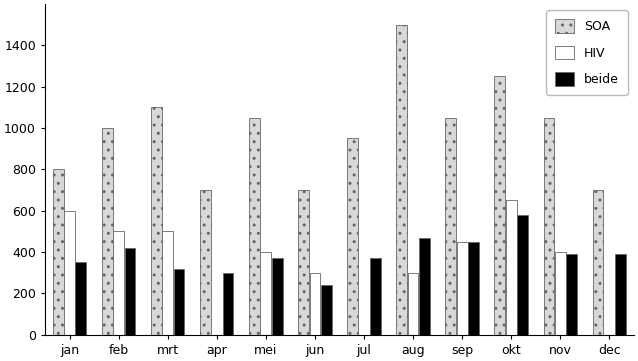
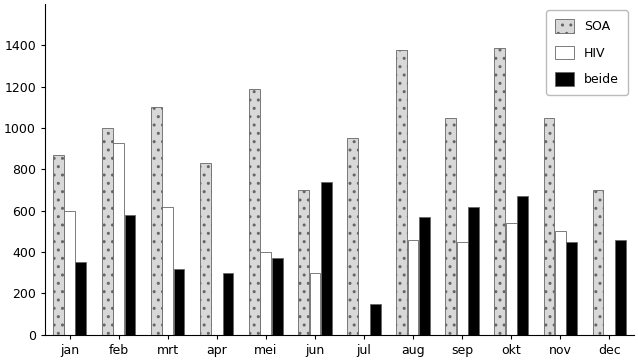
SOA/jan: 800 -> 870
HIV/feb: 500 -> 930
beide/feb: 420 -> 580
HIV/mrt: 500 -> 620
SOA/apr: 700 -> 830
SOA/mei: 1050 -> 1190
beide/jun: 240 -> 740
beide/jul: 370 -> 150
SOA/aug: 1500 -> 1380
HIV/aug: 300 -> 460
beide/aug: 470 -> 570
beide/sep: 450 -> 620
SOA/okt: 1250 -> 1390
HIV/okt: 650 -> 540
beide/okt: 580 -> 670
HIV/nov: 400 -> 500
beide/nov: 390 -> 450
beide/dec: 390 -> 460
